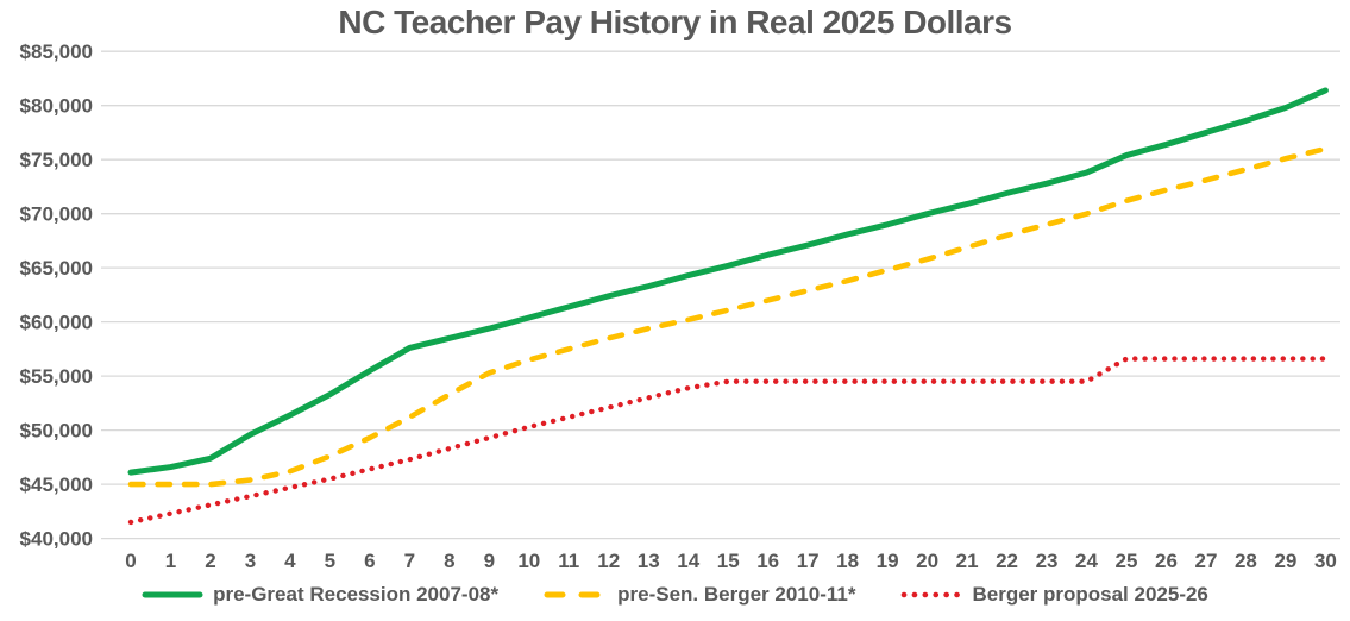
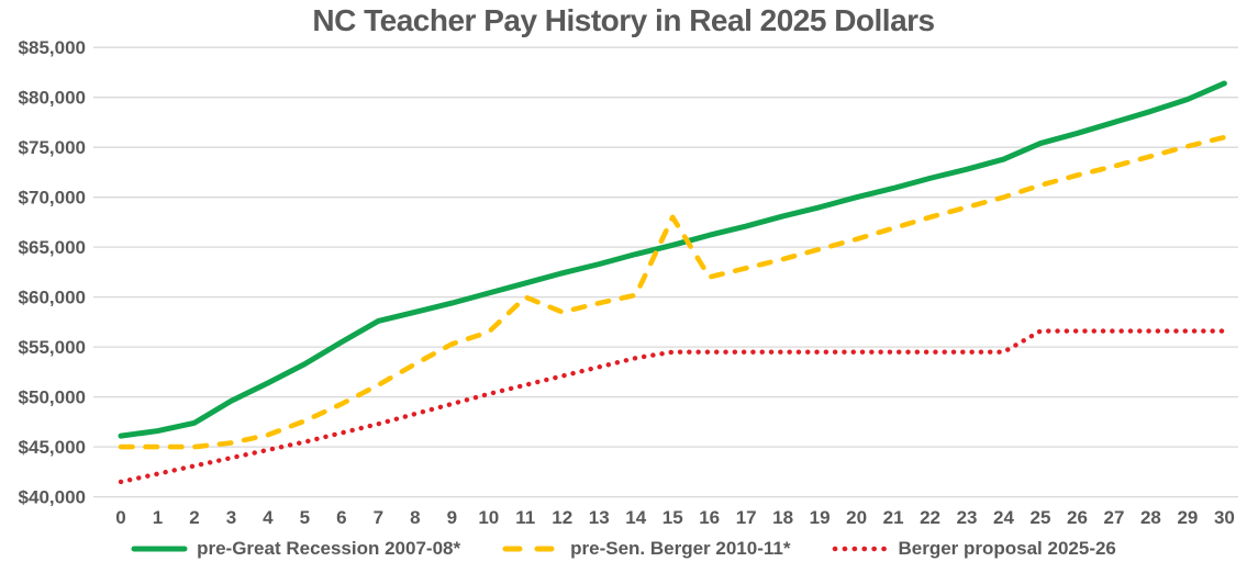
pre-Sen. Berger 2010-11*/11: $58000 -> $60000
pre-Sen. Berger 2010-11*/15: $61000 -> $68000
